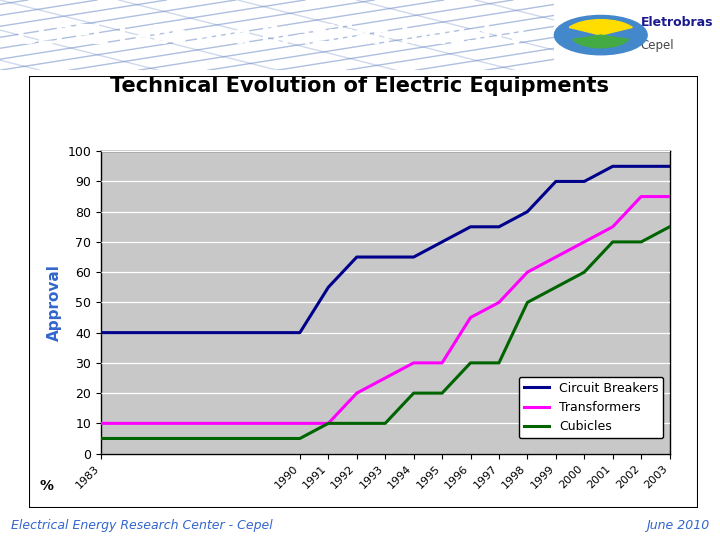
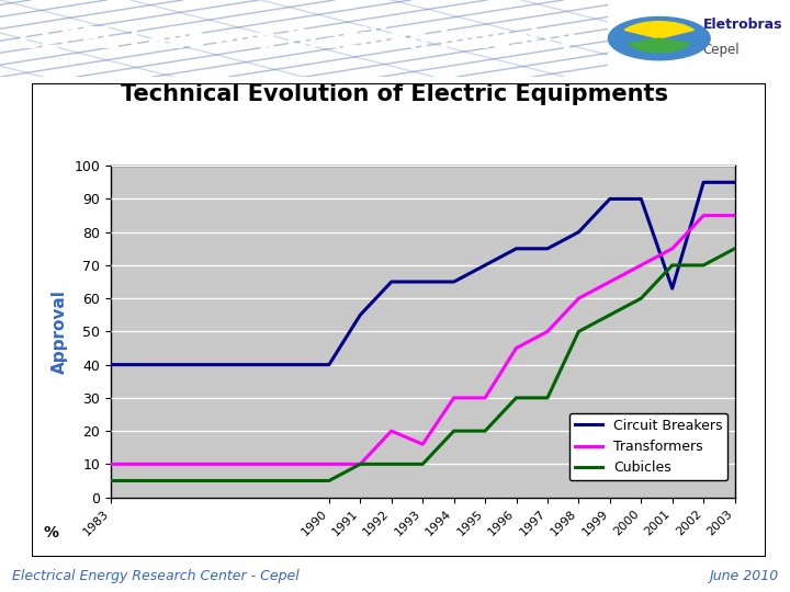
Transformers/1993: 25 -> 16
Circuit Breakers/2001: 95 -> 63
